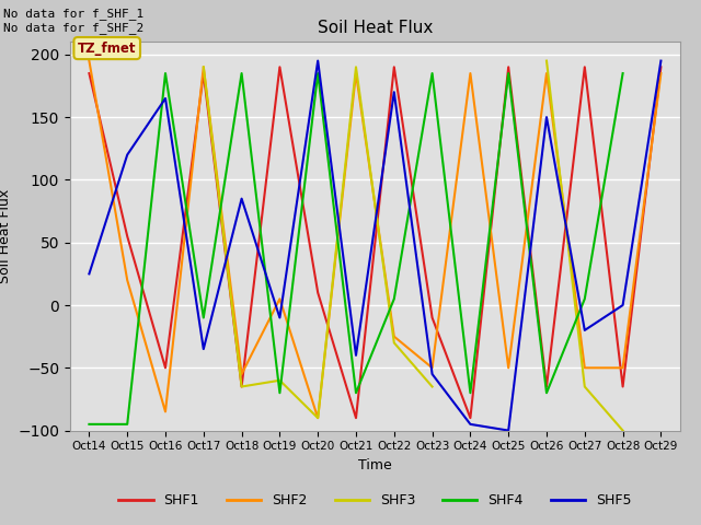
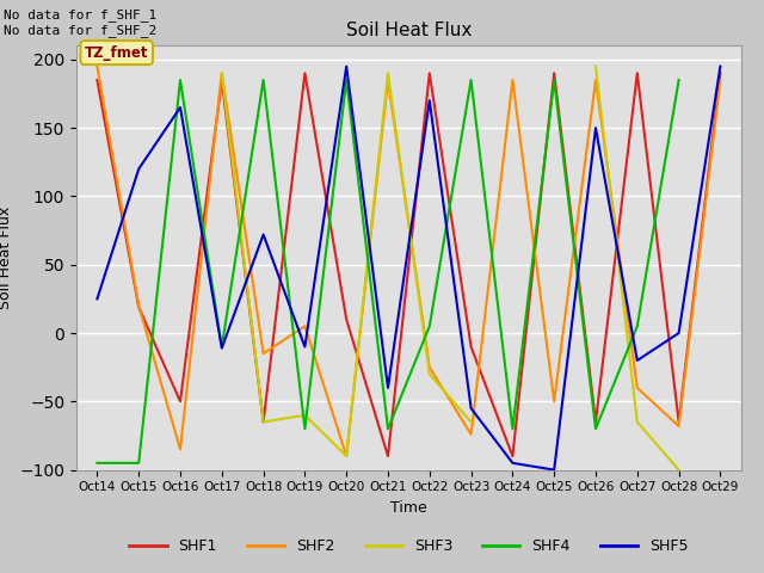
SHF1/Oct15: 55 -> 19
SHF5/Oct17: -35 -> -11
SHF2/Oct18: -55 -> -15
SHF5/Oct18: 85 -> 72
SHF2/Oct23: -50 -> -74
SHF2/Oct27: -50 -> -40
SHF2/Oct28: -50 -> -68
